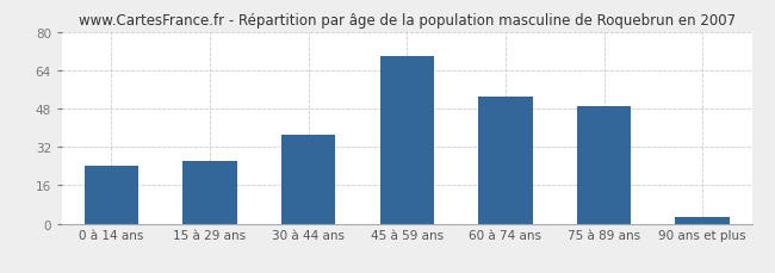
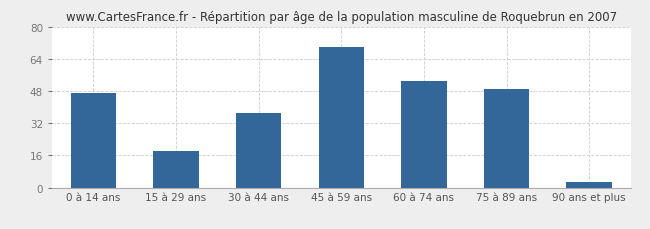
0 à 14 ans: 24 -> 47
15 à 29 ans: 26 -> 18
